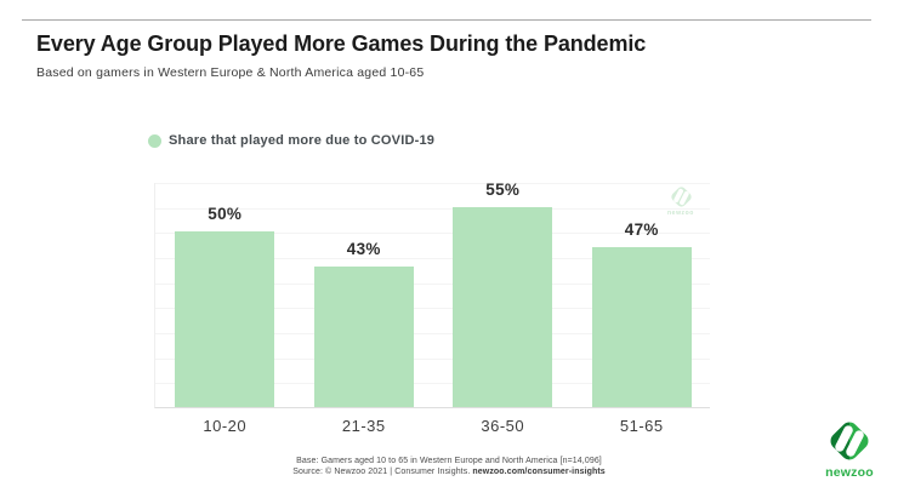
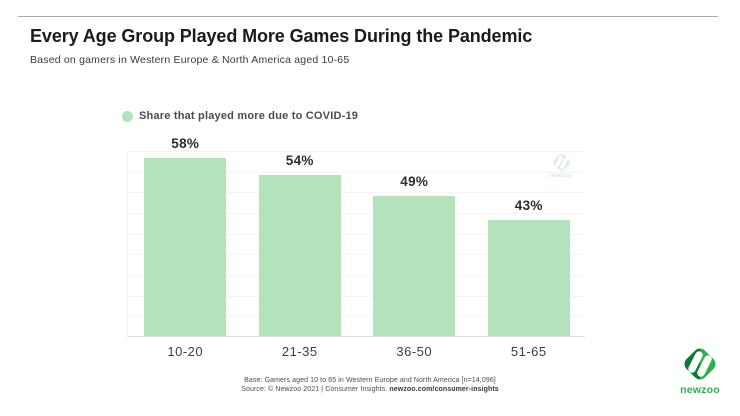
10-20: 50% -> 58%
21-35: 43% -> 54%
36-50: 55% -> 49%
51-65: 47% -> 43%
